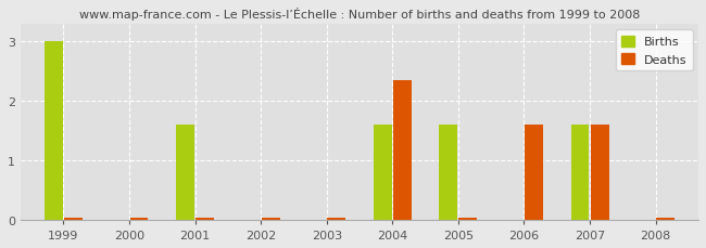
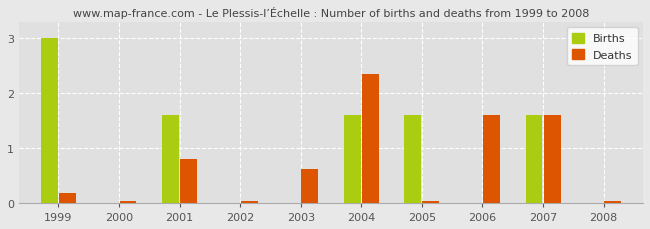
Deaths/1999: 0.04 -> 0.18
Deaths/2001: 0.04 -> 0.80
Deaths/2003: 0.04 -> 0.62
